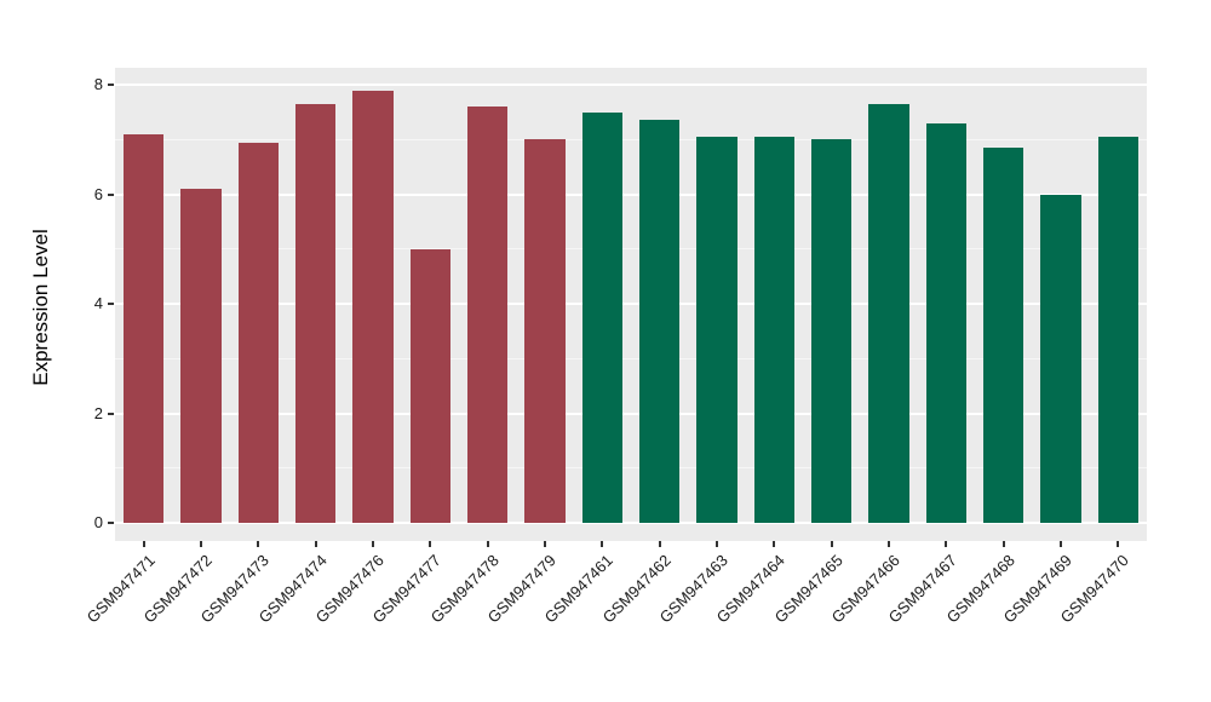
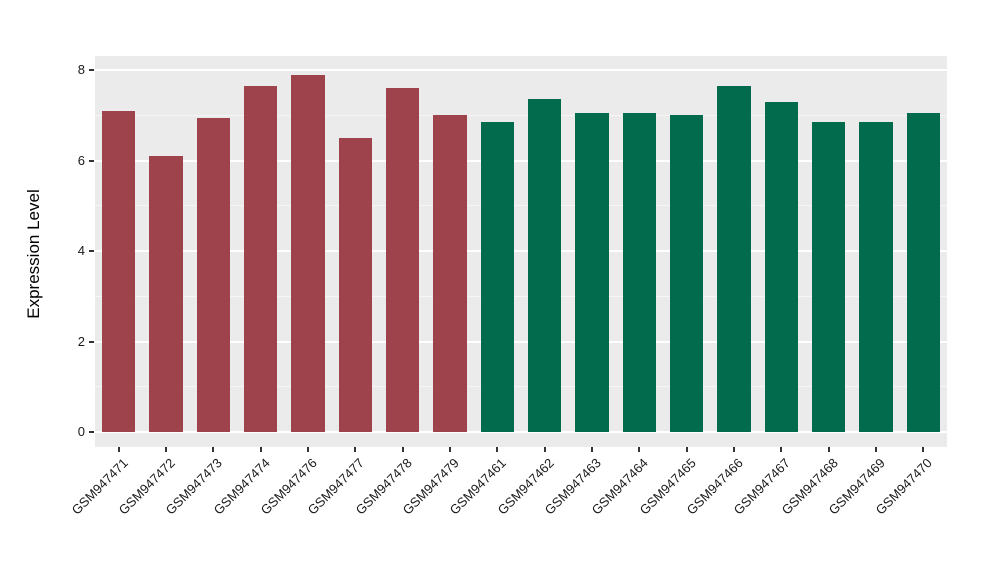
GSM947477: 5.0 -> 6.5
GSM947461: 7.5 -> 6.8
GSM947469: 6.0 -> 6.8
